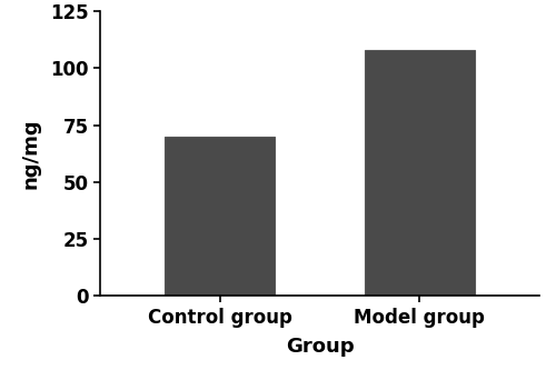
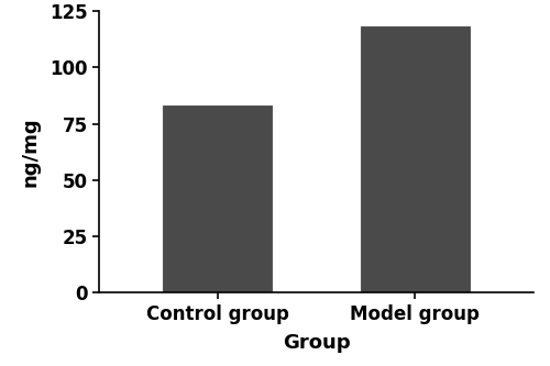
Control group: 70 -> 83
Model group: 108 -> 118
